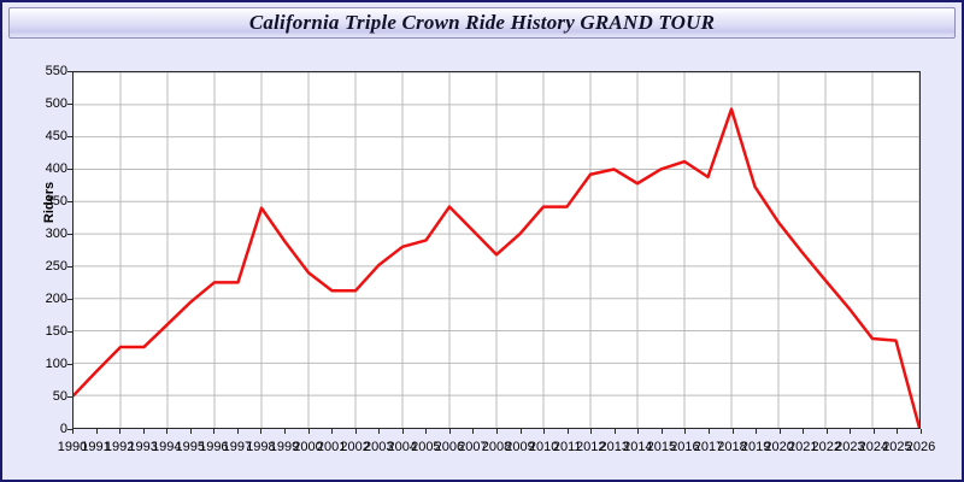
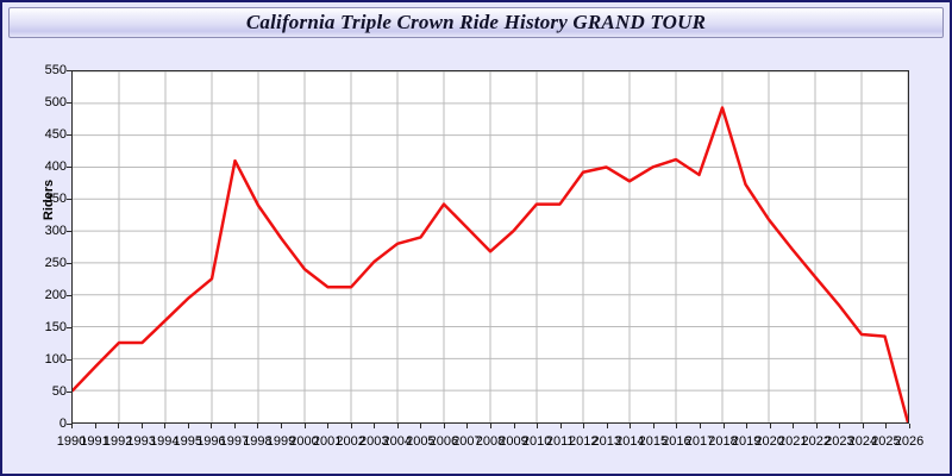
1997: 220 -> 410
